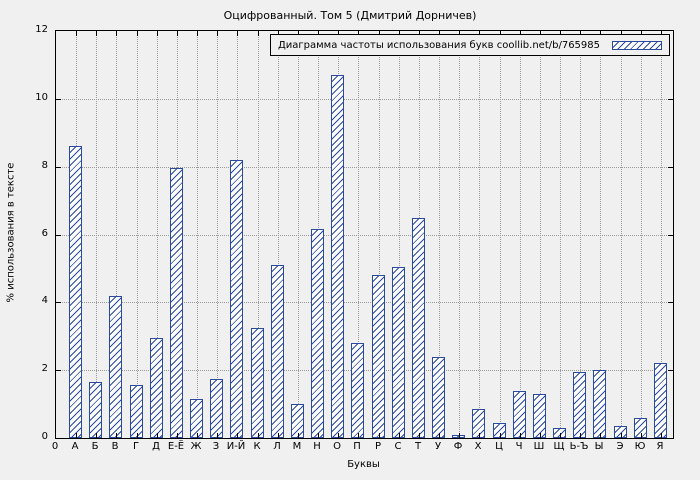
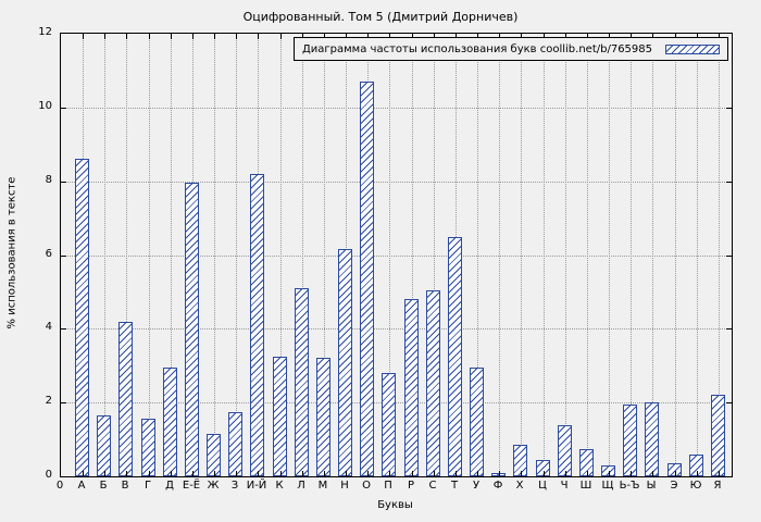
М: 1.0 -> 3.2
У: 2.4 -> 3.0
Ш: 1.3 -> 0.8
